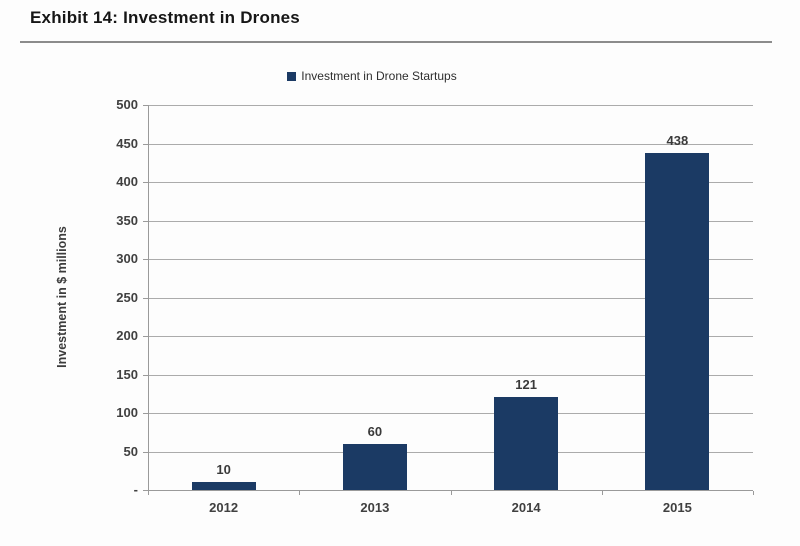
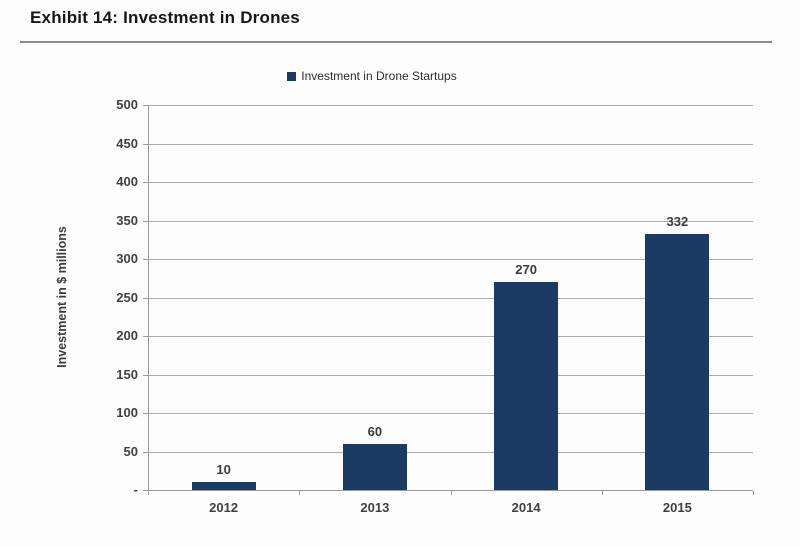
2014: 121 -> 270
2015: 438 -> 332
